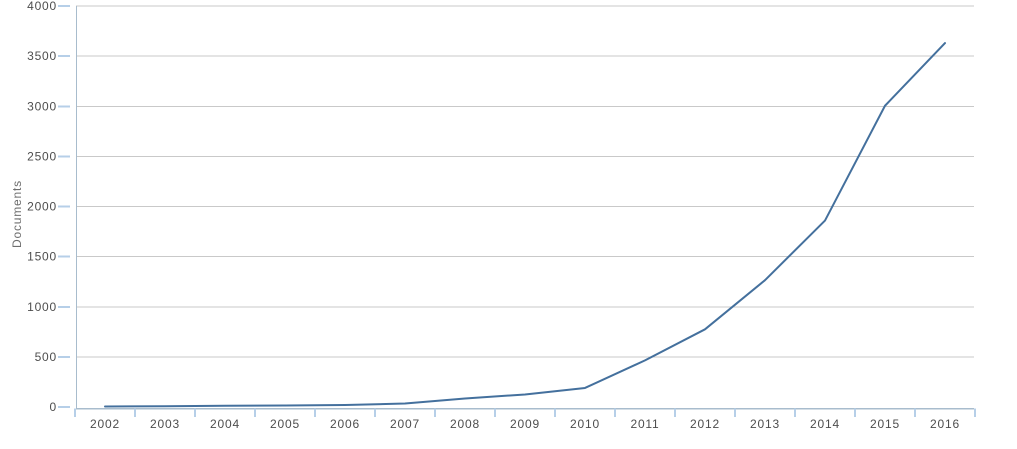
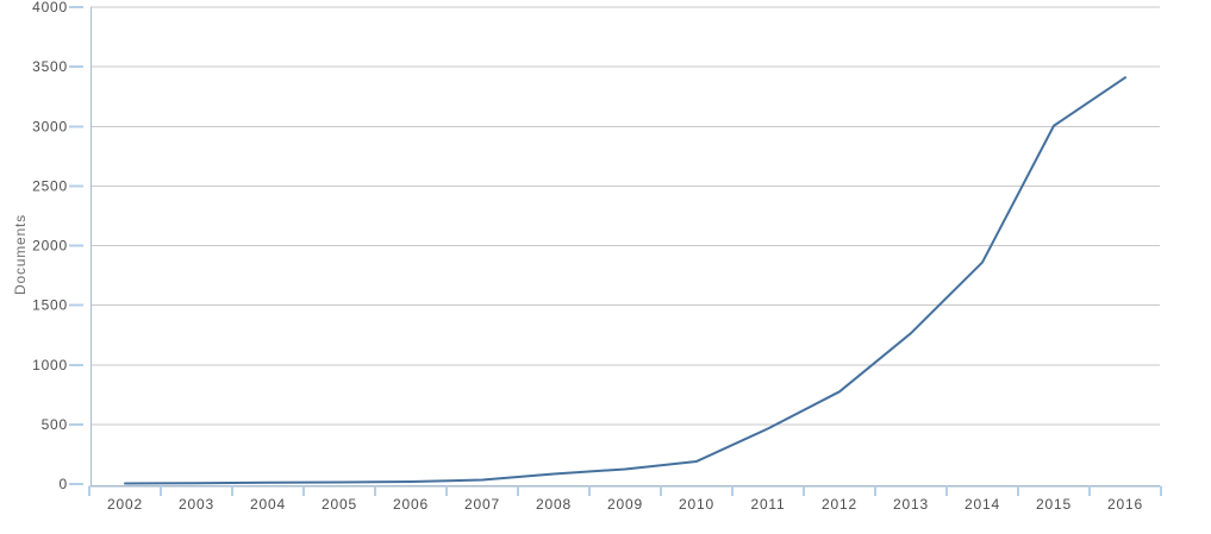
2016: 3630 -> 3410
